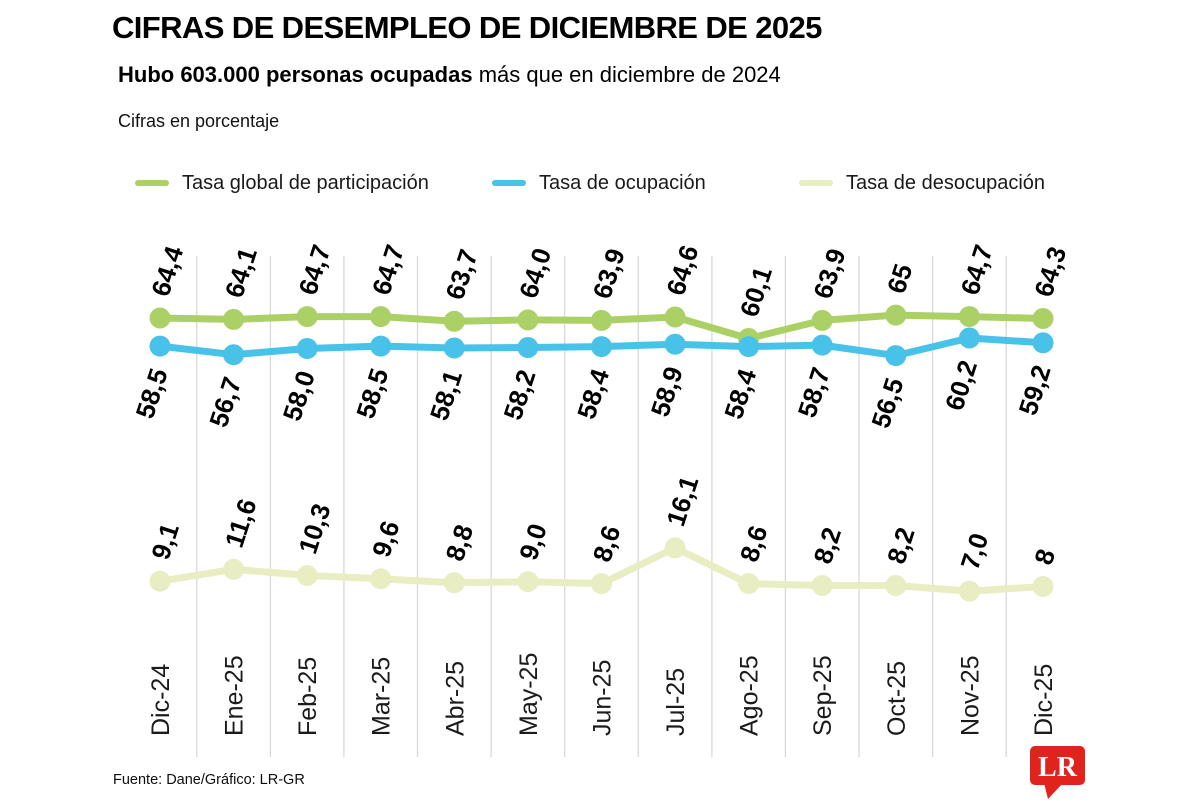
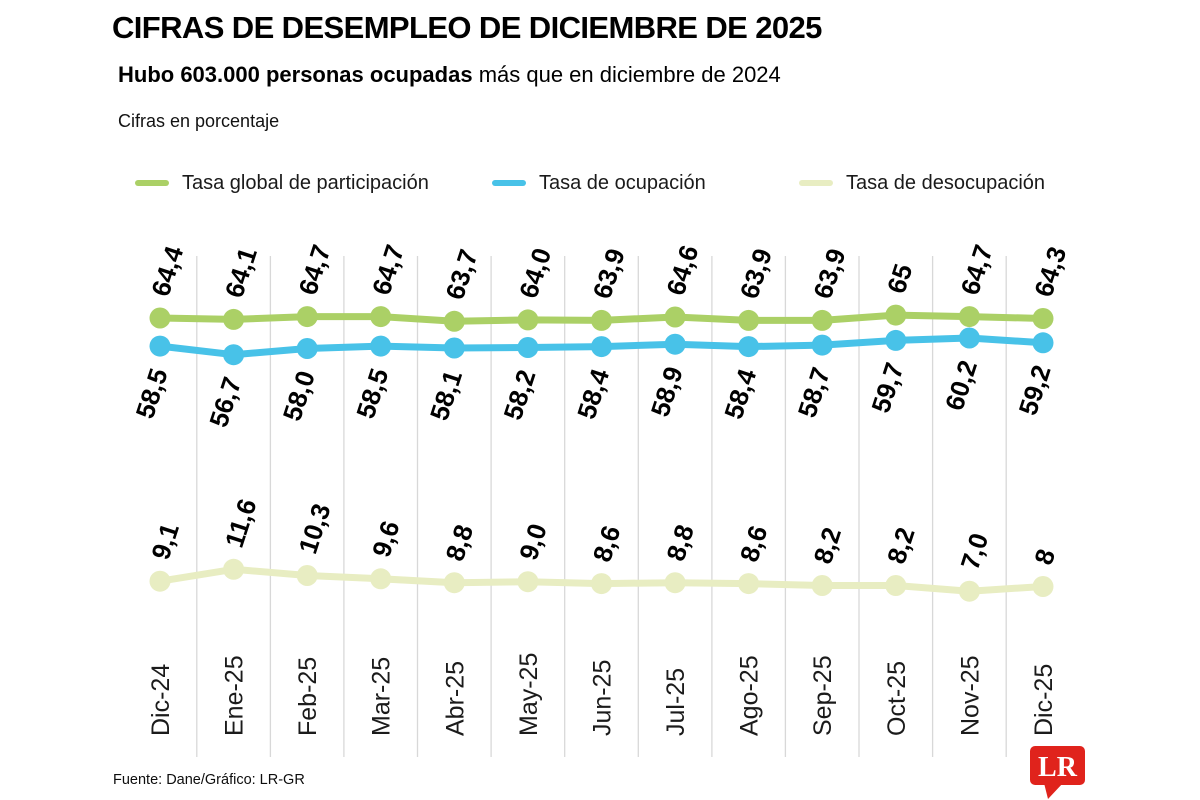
Tasa de desocupación/Jul-25: 16,1 -> 8,8
Tasa global de participación/Ago-25: 60,1 -> 63,9
Tasa de ocupación/Oct-25: 56,5 -> 59,7
